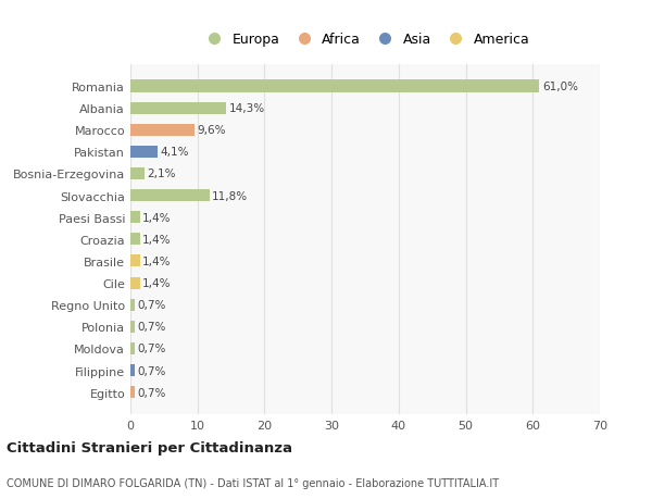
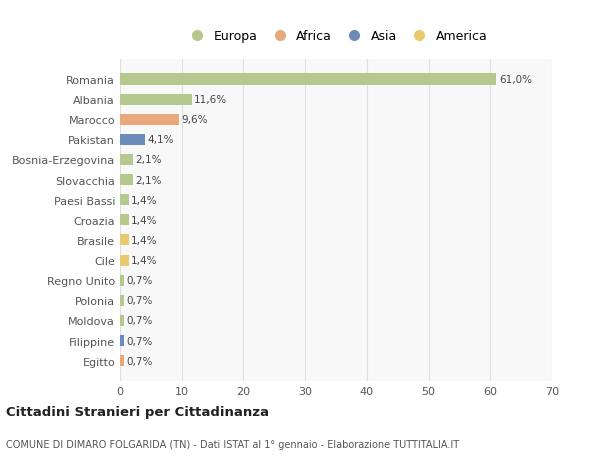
Albania: 14,3% -> 11,6%
Slovacchia: 11,8% -> 2,1%
